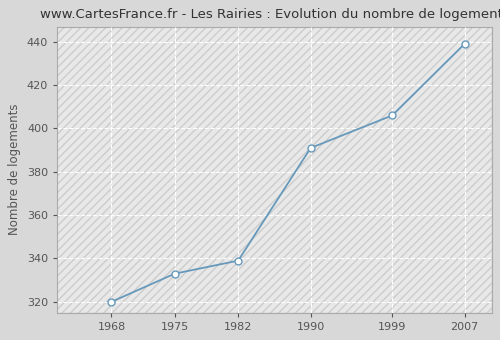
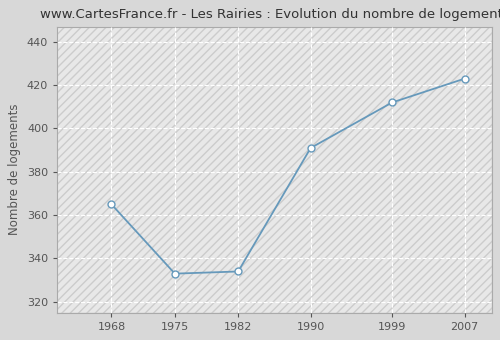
1968: 320 -> 365
1982: 339 -> 334
1999: 406 -> 412
2007: 439 -> 423
